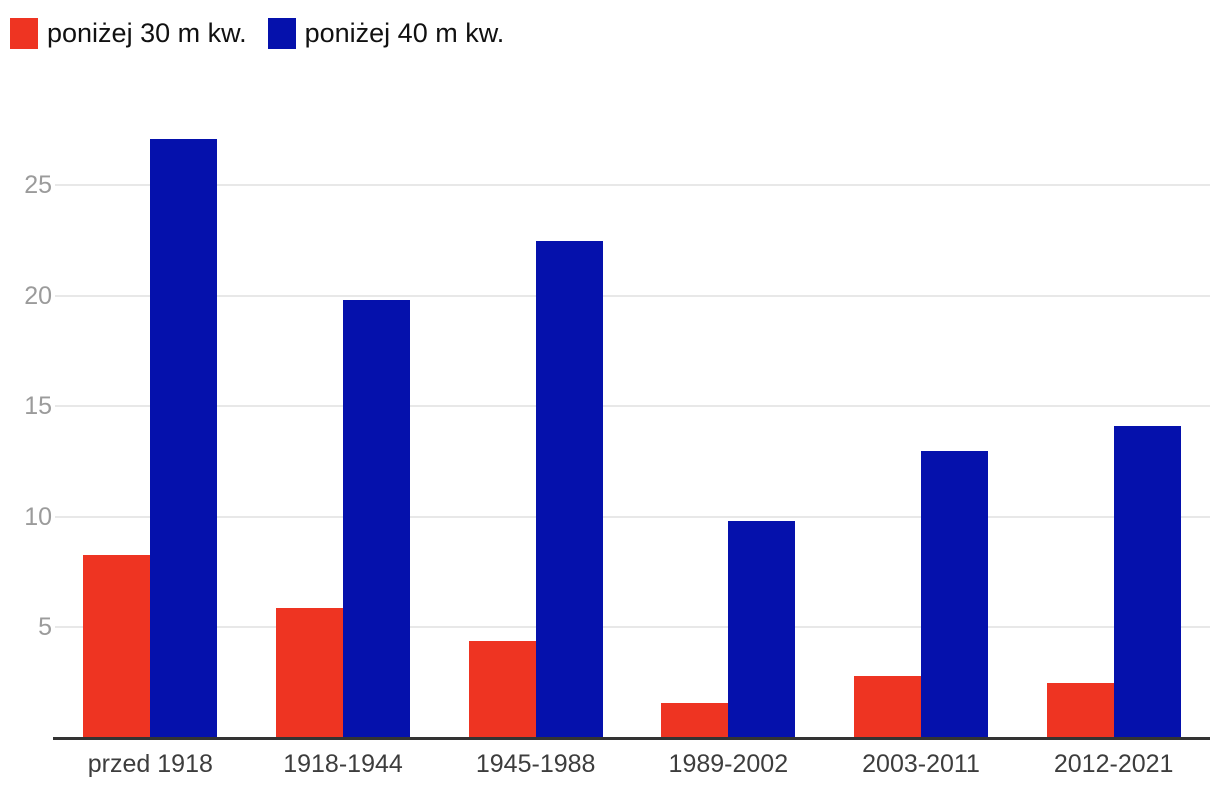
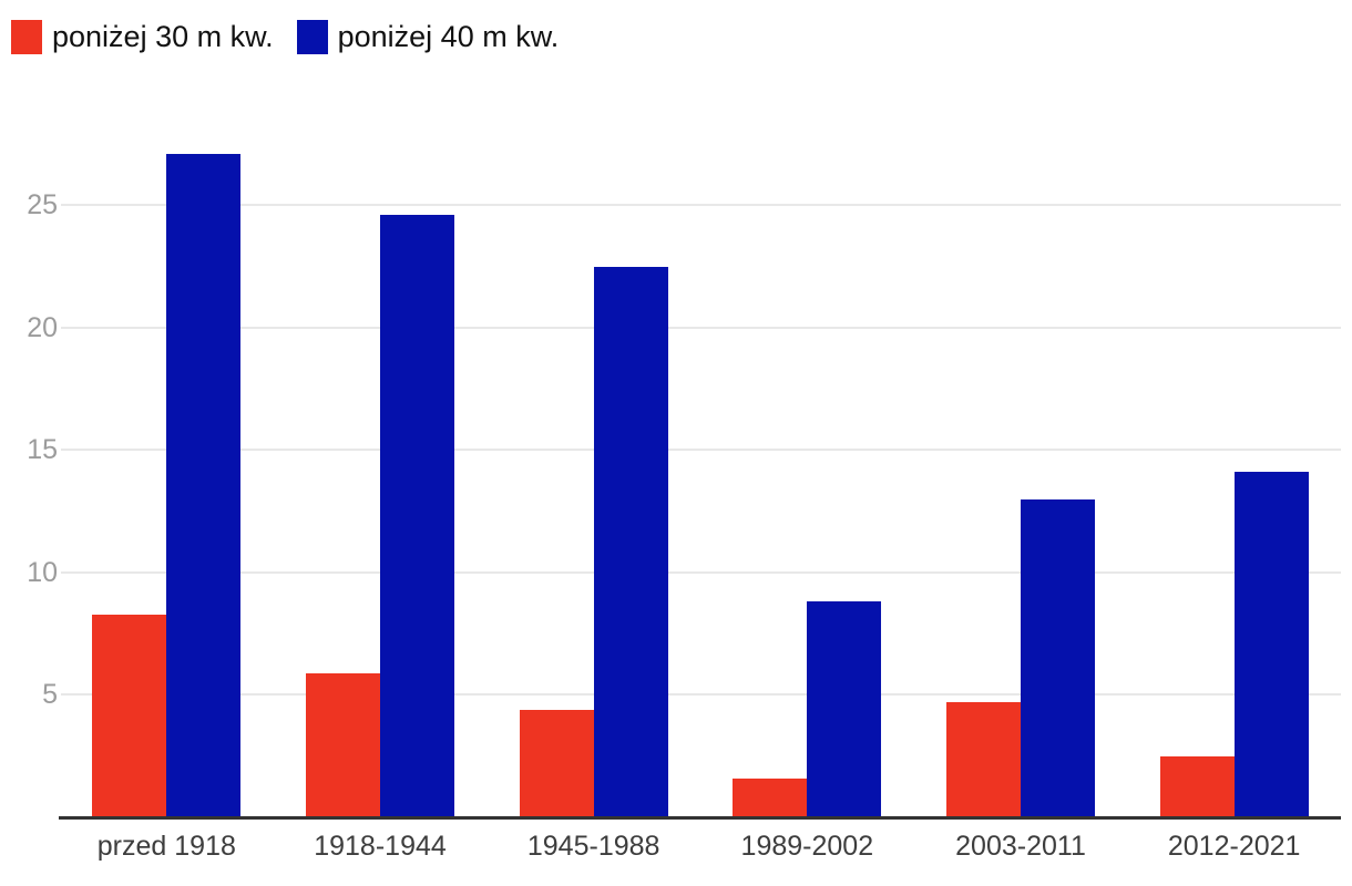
poniżej 40 m kw./1918-1944: 19.8 -> 24.6
poniżej 40 m kw./1989-2002: 9.8 -> 8.8
poniżej 30 m kw./2003-2011: 2.8 -> 4.7
